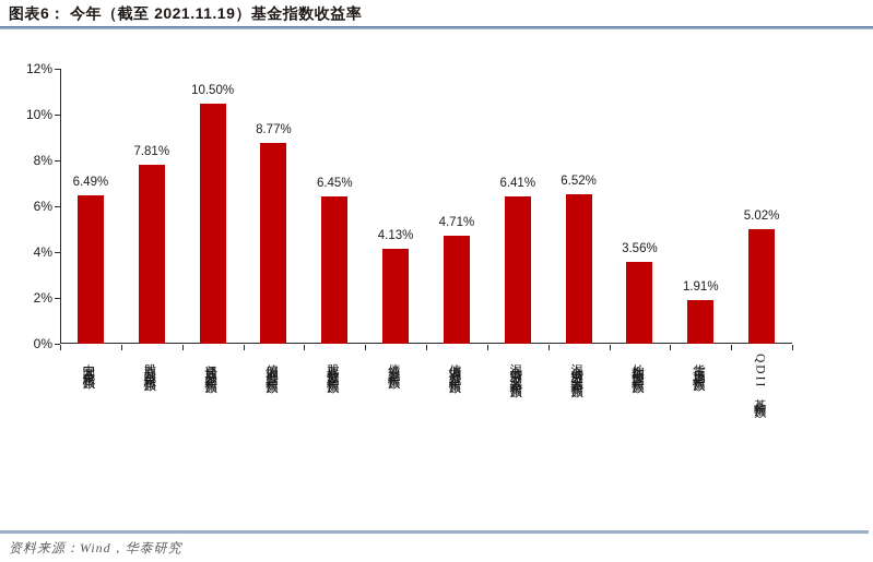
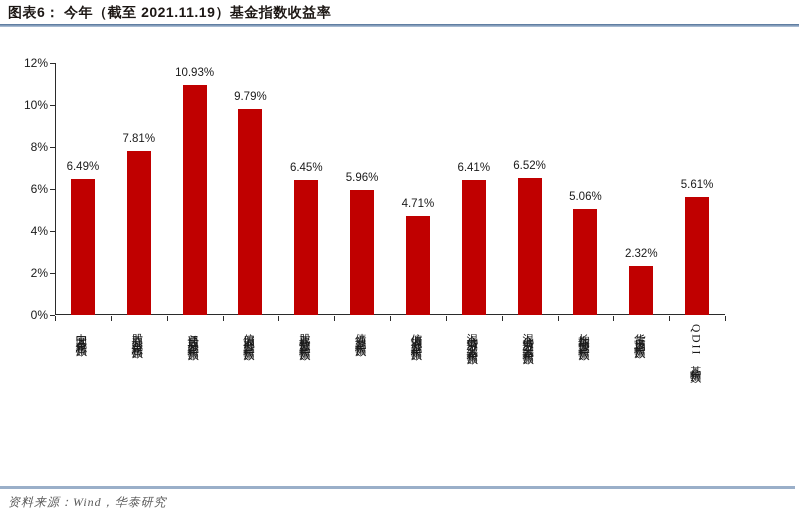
普通股票型基金指数: 10.50% -> 10.93%
偏股混合型基金指数: 8.77% -> 9.79%
债券型基金指数: 4.13% -> 5.96%
长期纯债型基金指数: 3.56% -> 5.06%
货币市场基金指数: 1.91% -> 2.32%
QDII基金指数: 5.02% -> 5.61%
